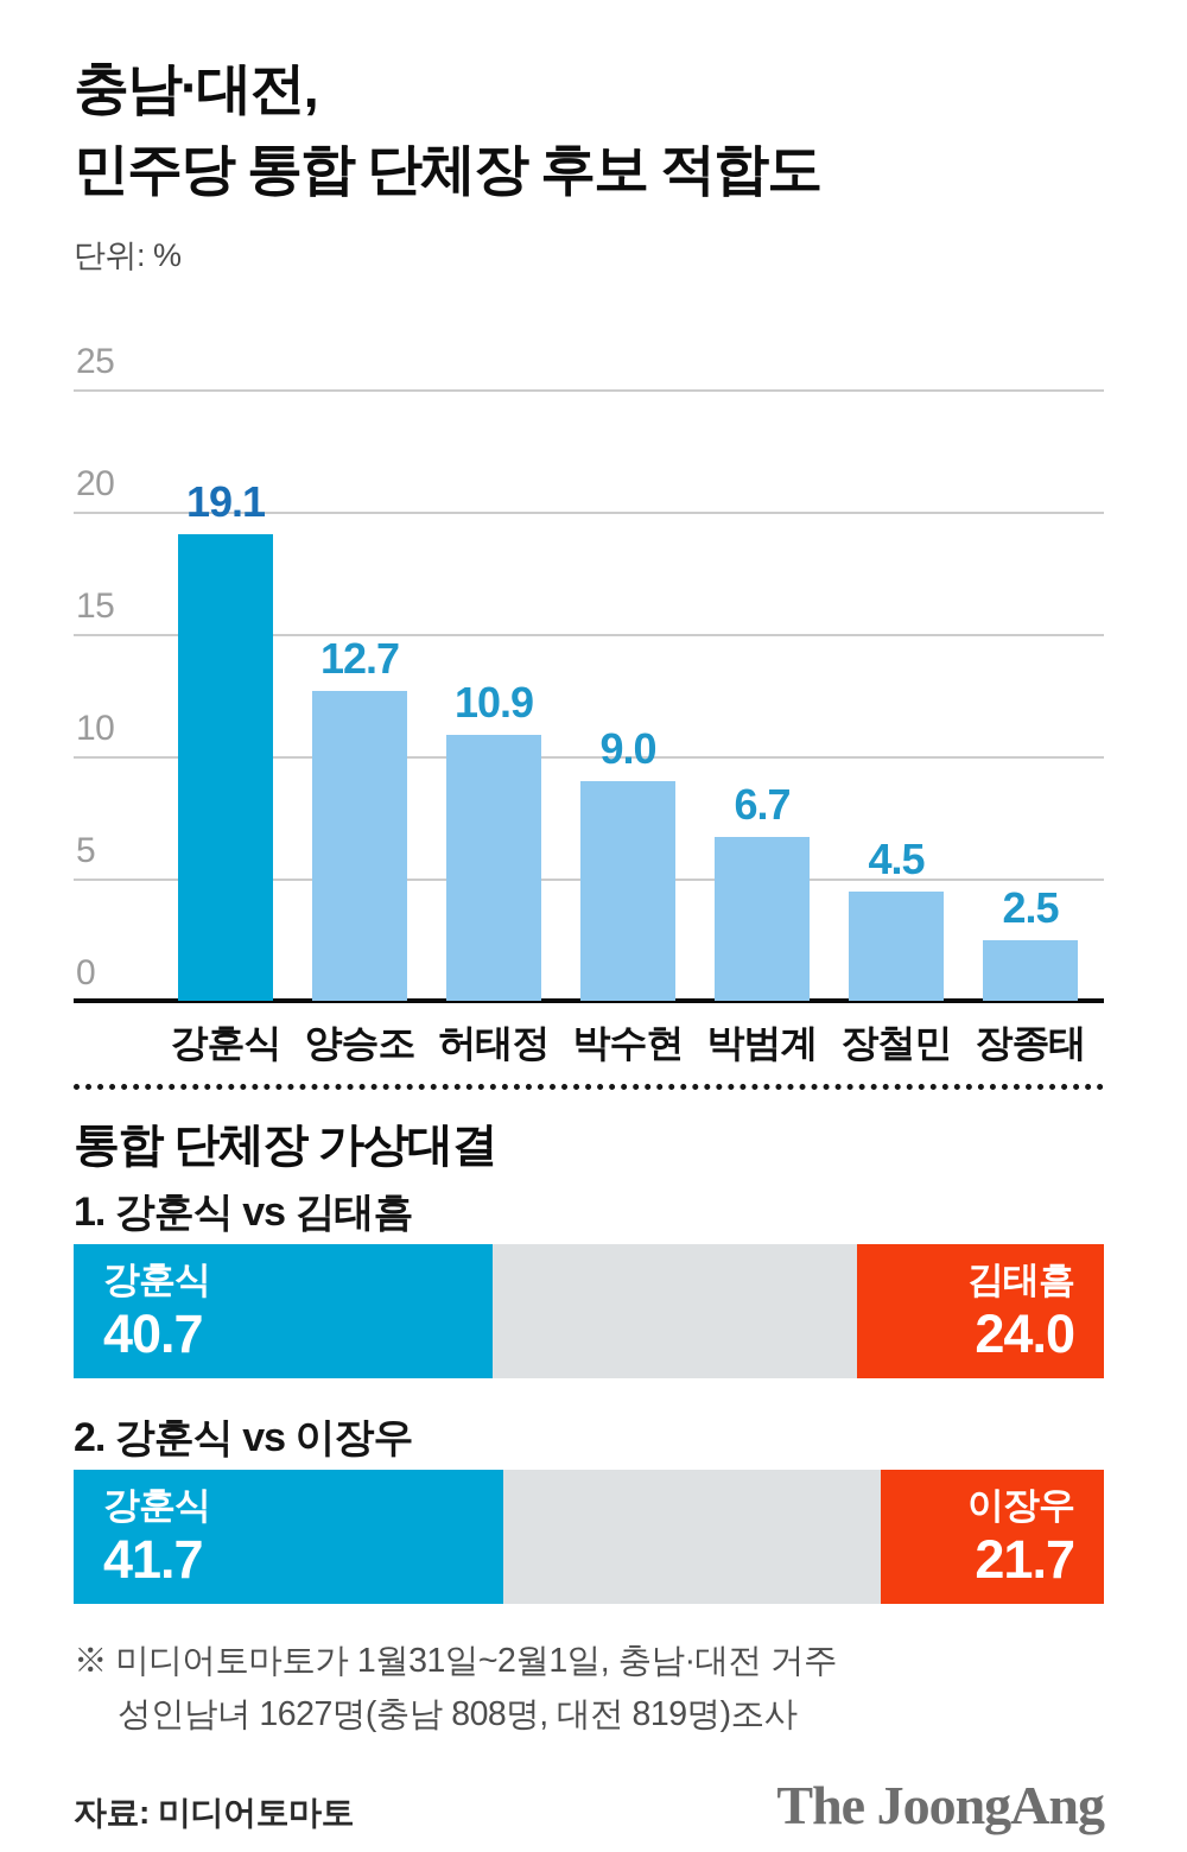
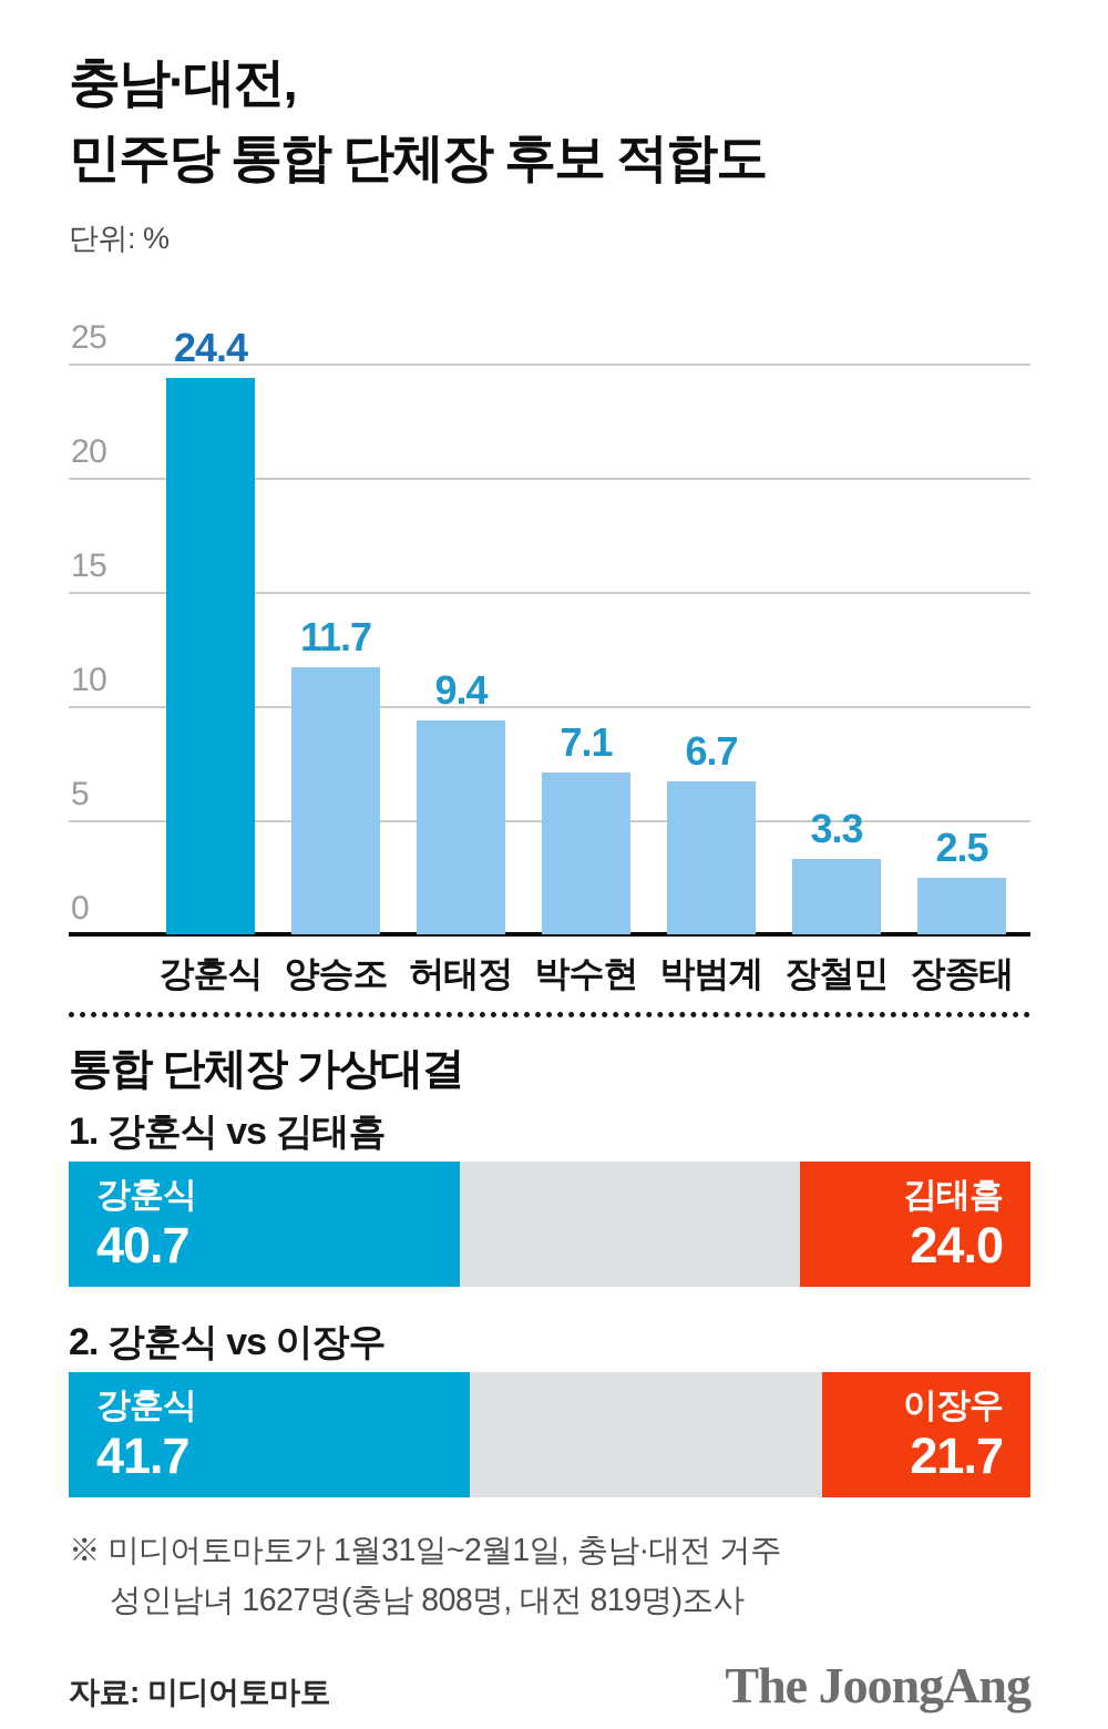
충남·대전, 민주당 통합 단체장 후보 적합도/강훈식: 19.1 -> 24.4
충남·대전, 민주당 통합 단체장 후보 적합도/양승조: 12.7 -> 11.7
충남·대전, 민주당 통합 단체장 후보 적합도/허태정: 10.9 -> 9.4
충남·대전, 민주당 통합 단체장 후보 적합도/박수현: 9.0 -> 7.1
충남·대전, 민주당 통합 단체장 후보 적합도/장철민: 4.5 -> 3.3
